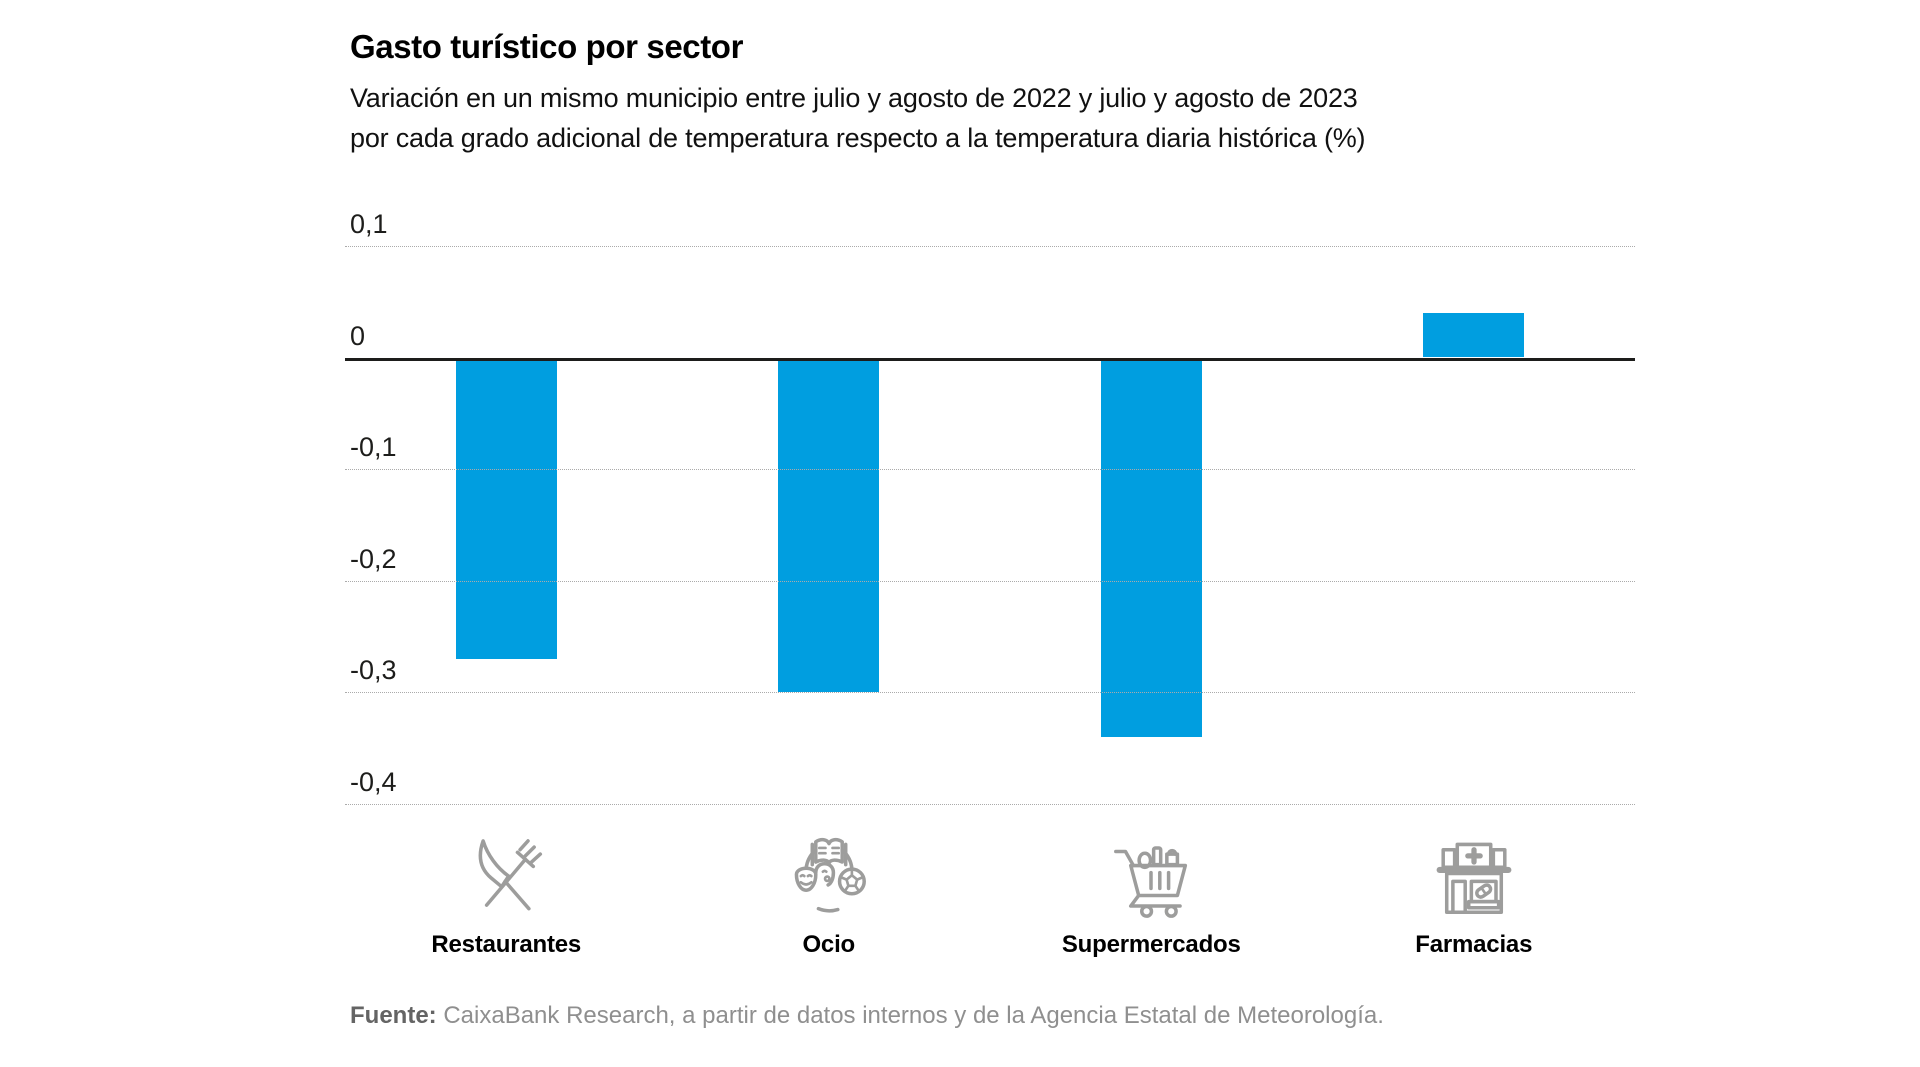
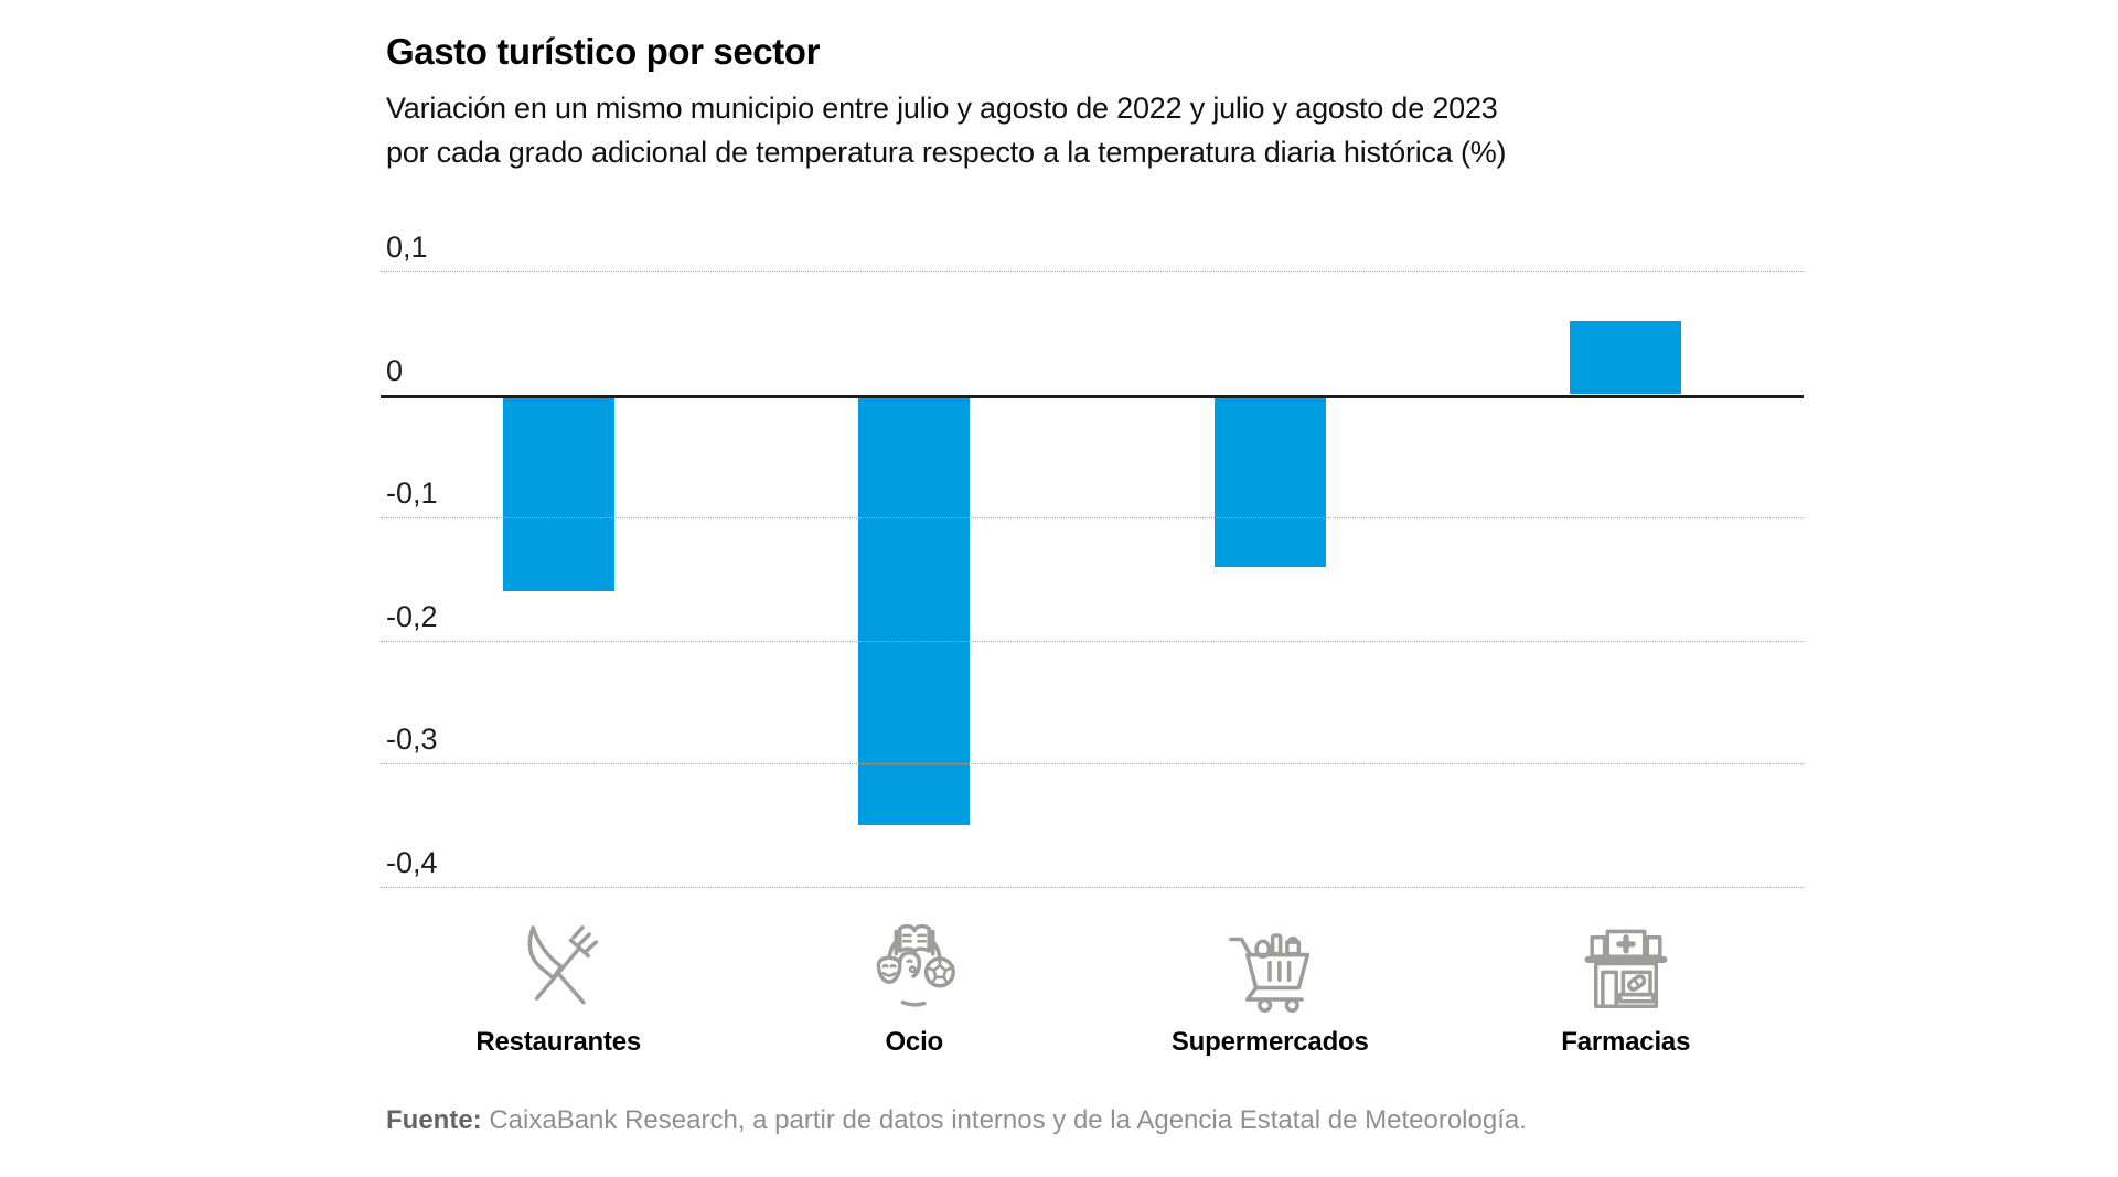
Restaurantes: -0,27 -> -0,16
Ocio: -0,30 -> -0,35
Supermercados: -0,34 -> -0,14
Farmacias: 0,04 -> 0,06
